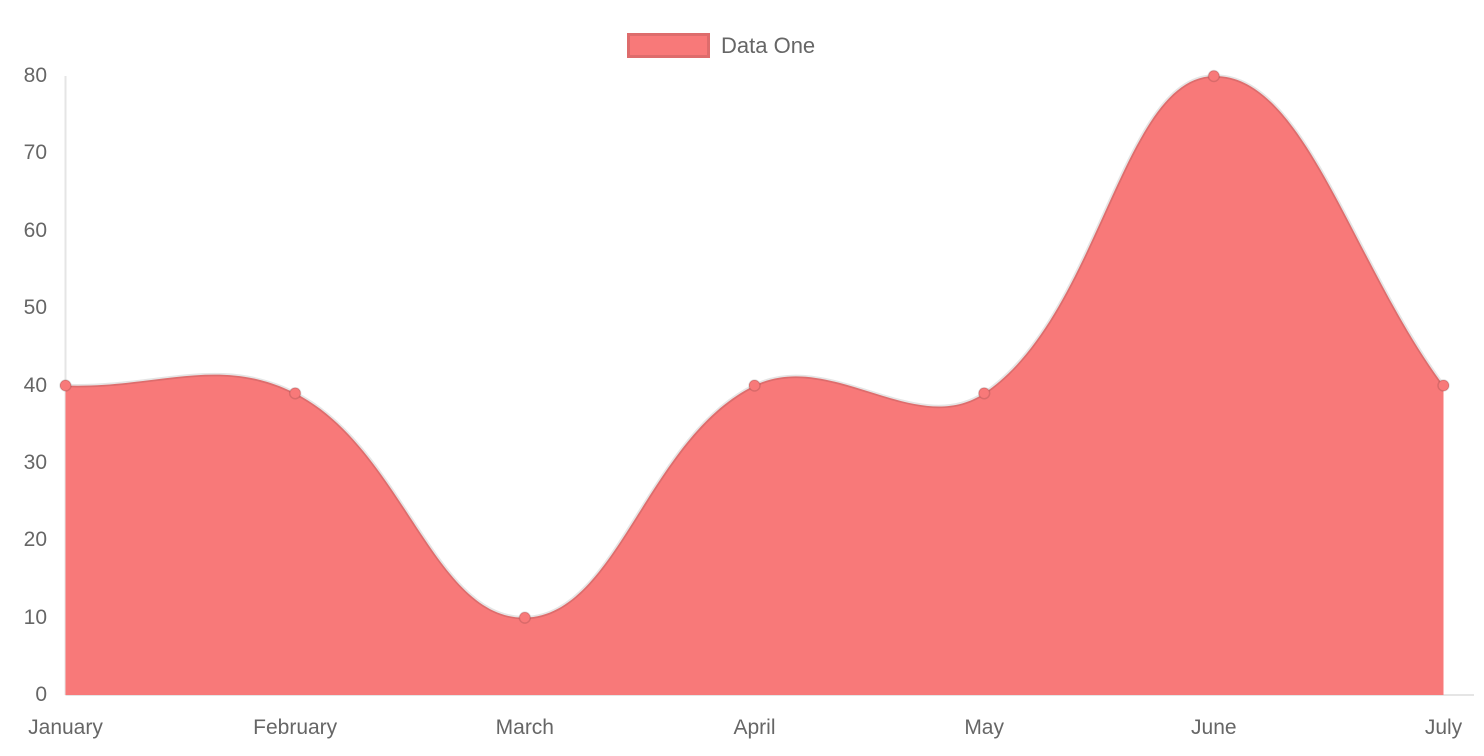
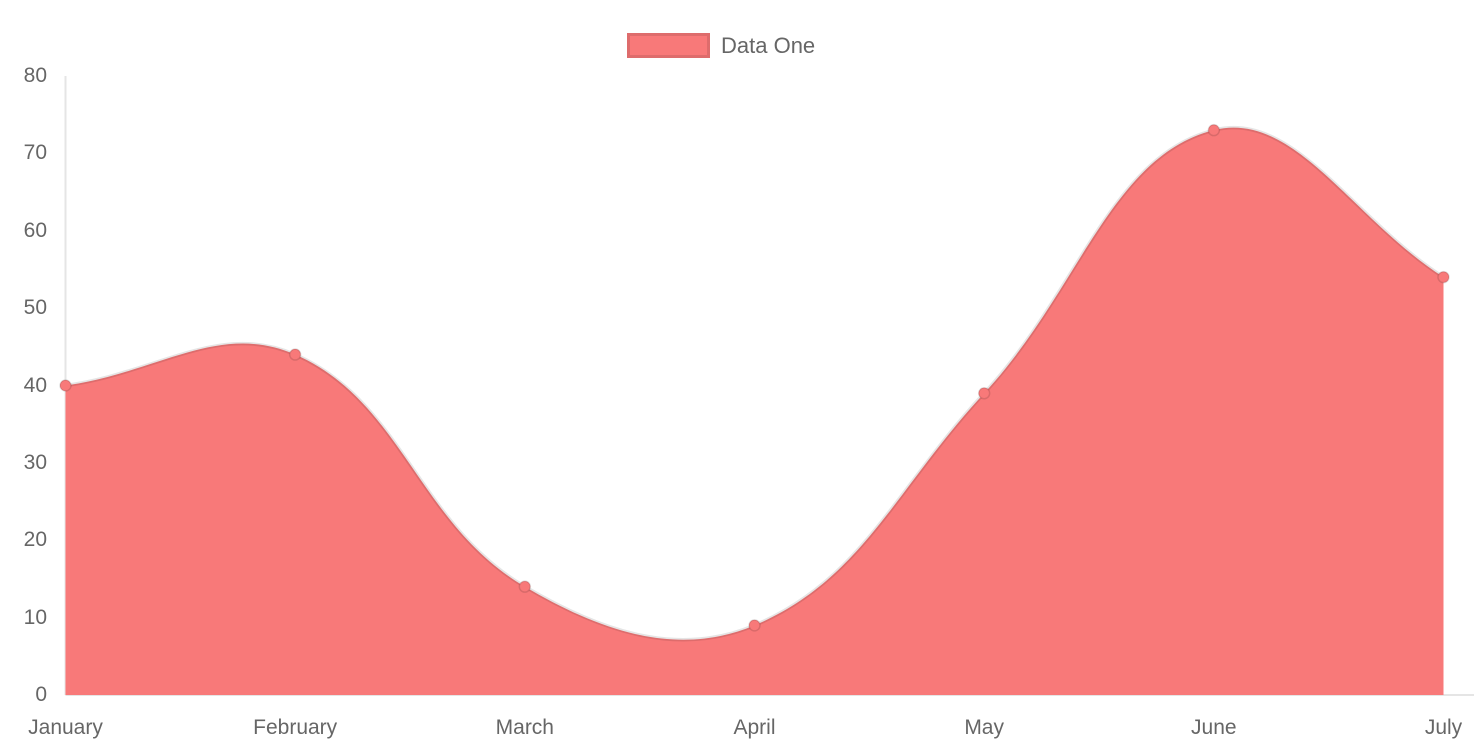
February: 39 -> 44
March: 10 -> 14
April: 40 -> 9
June: 80 -> 73
July: 40 -> 54
